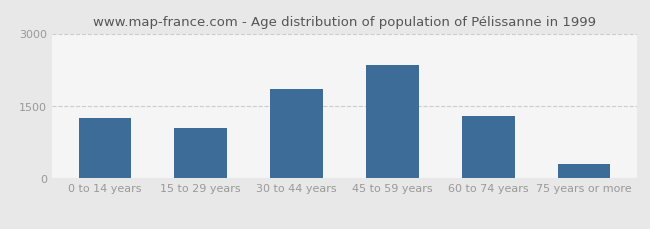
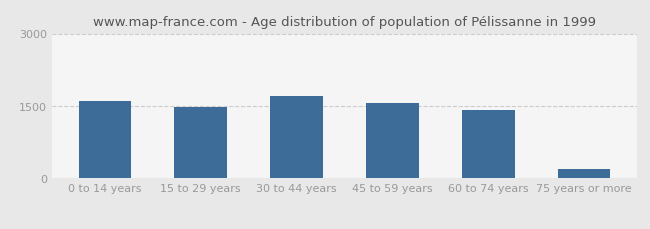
0 to 14 years: 1250 -> 1610
15 to 29 years: 1050 -> 1480
30 to 44 years: 1850 -> 1700
45 to 59 years: 2350 -> 1560
60 to 74 years: 1300 -> 1410
75 years or more: 300 -> 200
